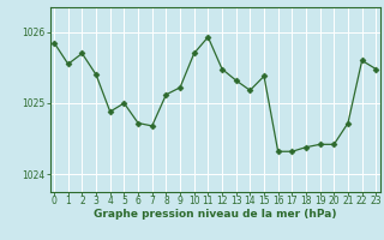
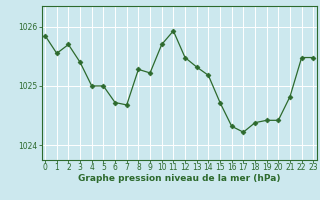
4: 1024.88 -> 1025.00
8: 1025.12 -> 1025.28
15: 1025.38 -> 1024.72
17: 1024.32 -> 1024.22
21: 1024.72 -> 1024.82
22: 1025.60 -> 1025.48
